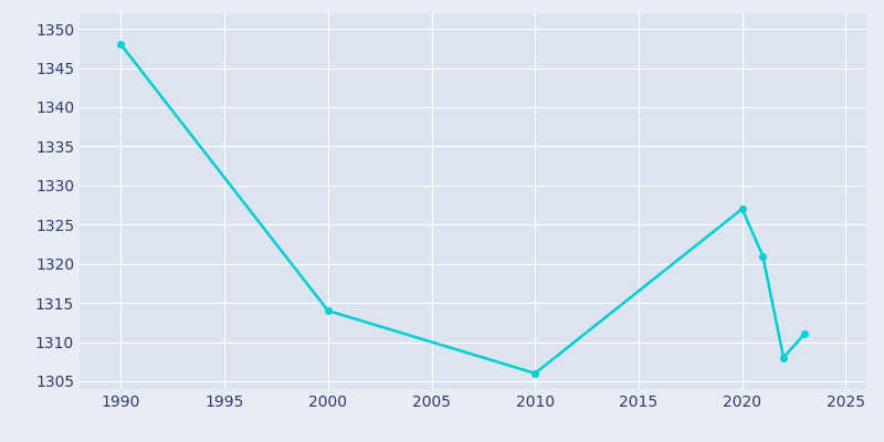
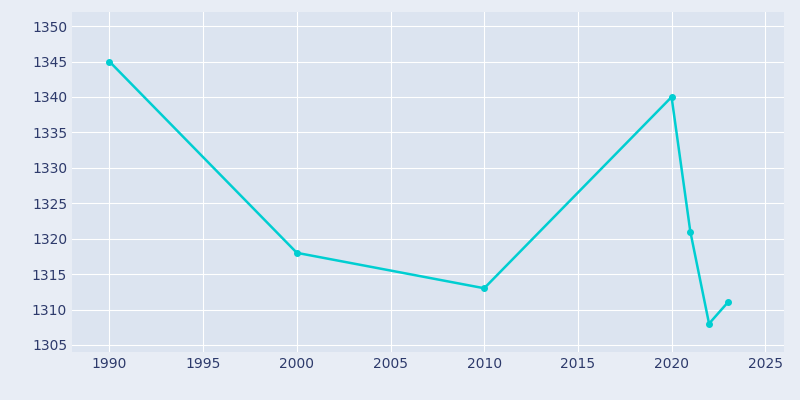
1990: 1348 -> 1345
2000: 1314 -> 1318
2010: 1306 -> 1313
2020: 1327 -> 1340
